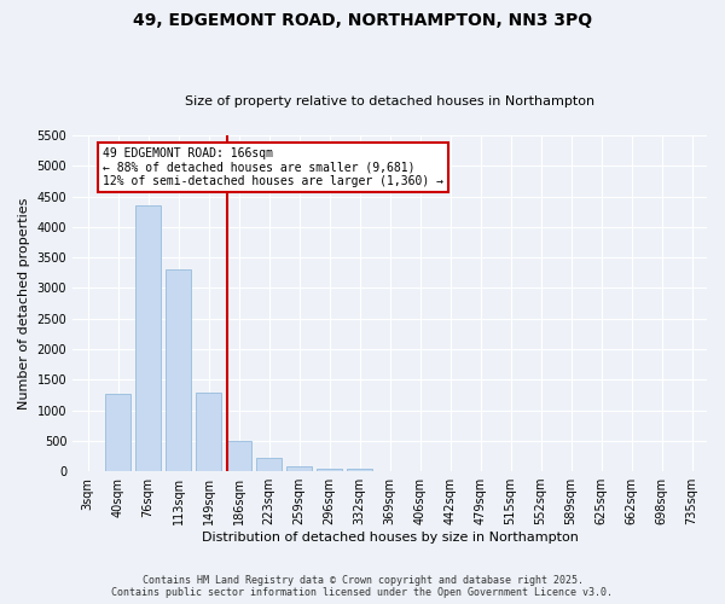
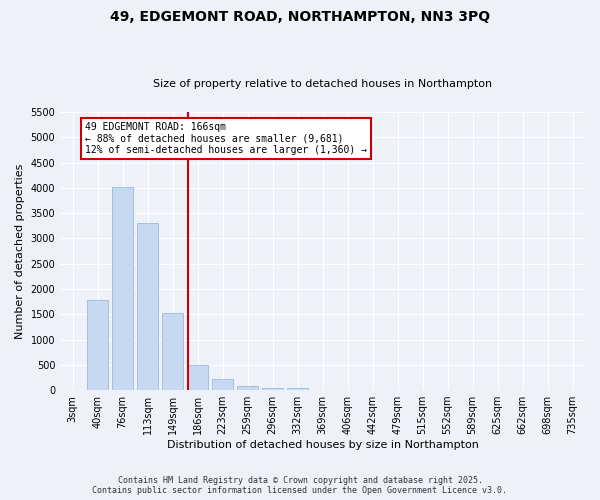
40sqm: 1260 -> 1780
76sqm: 4350 -> 4020
149sqm: 1280 -> 1520
